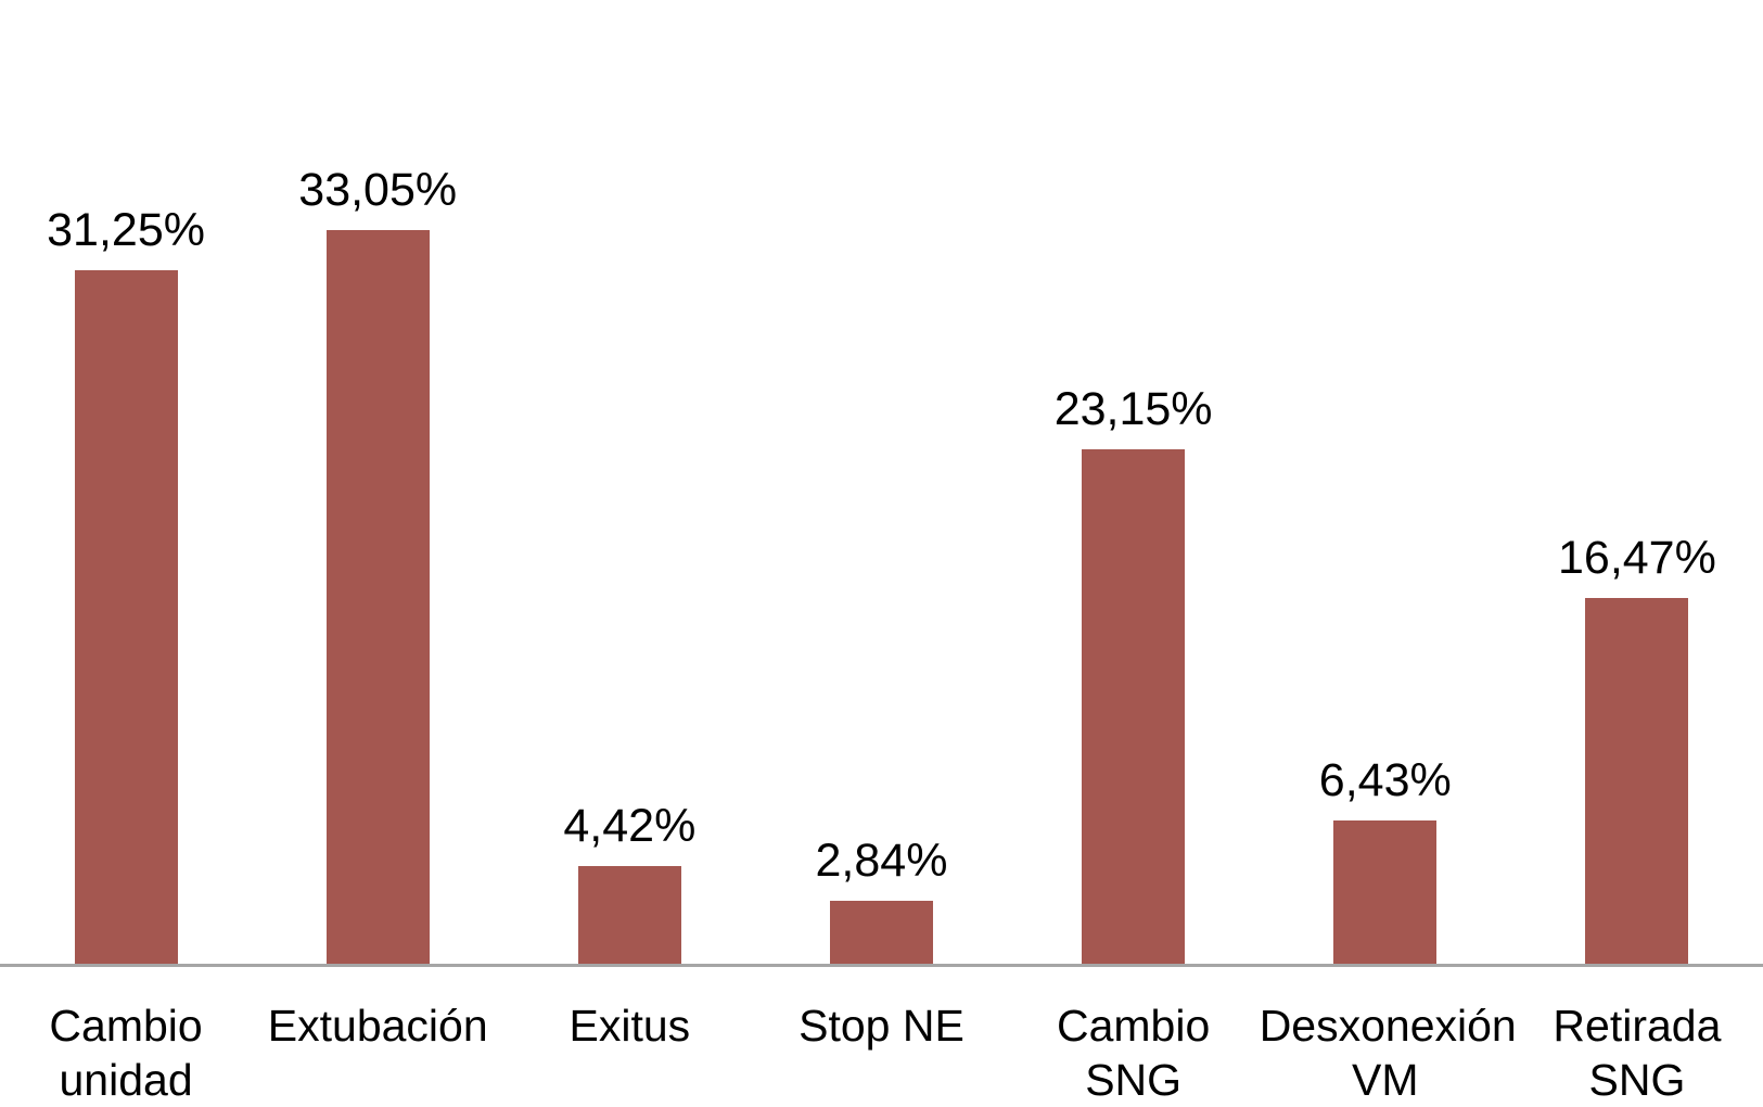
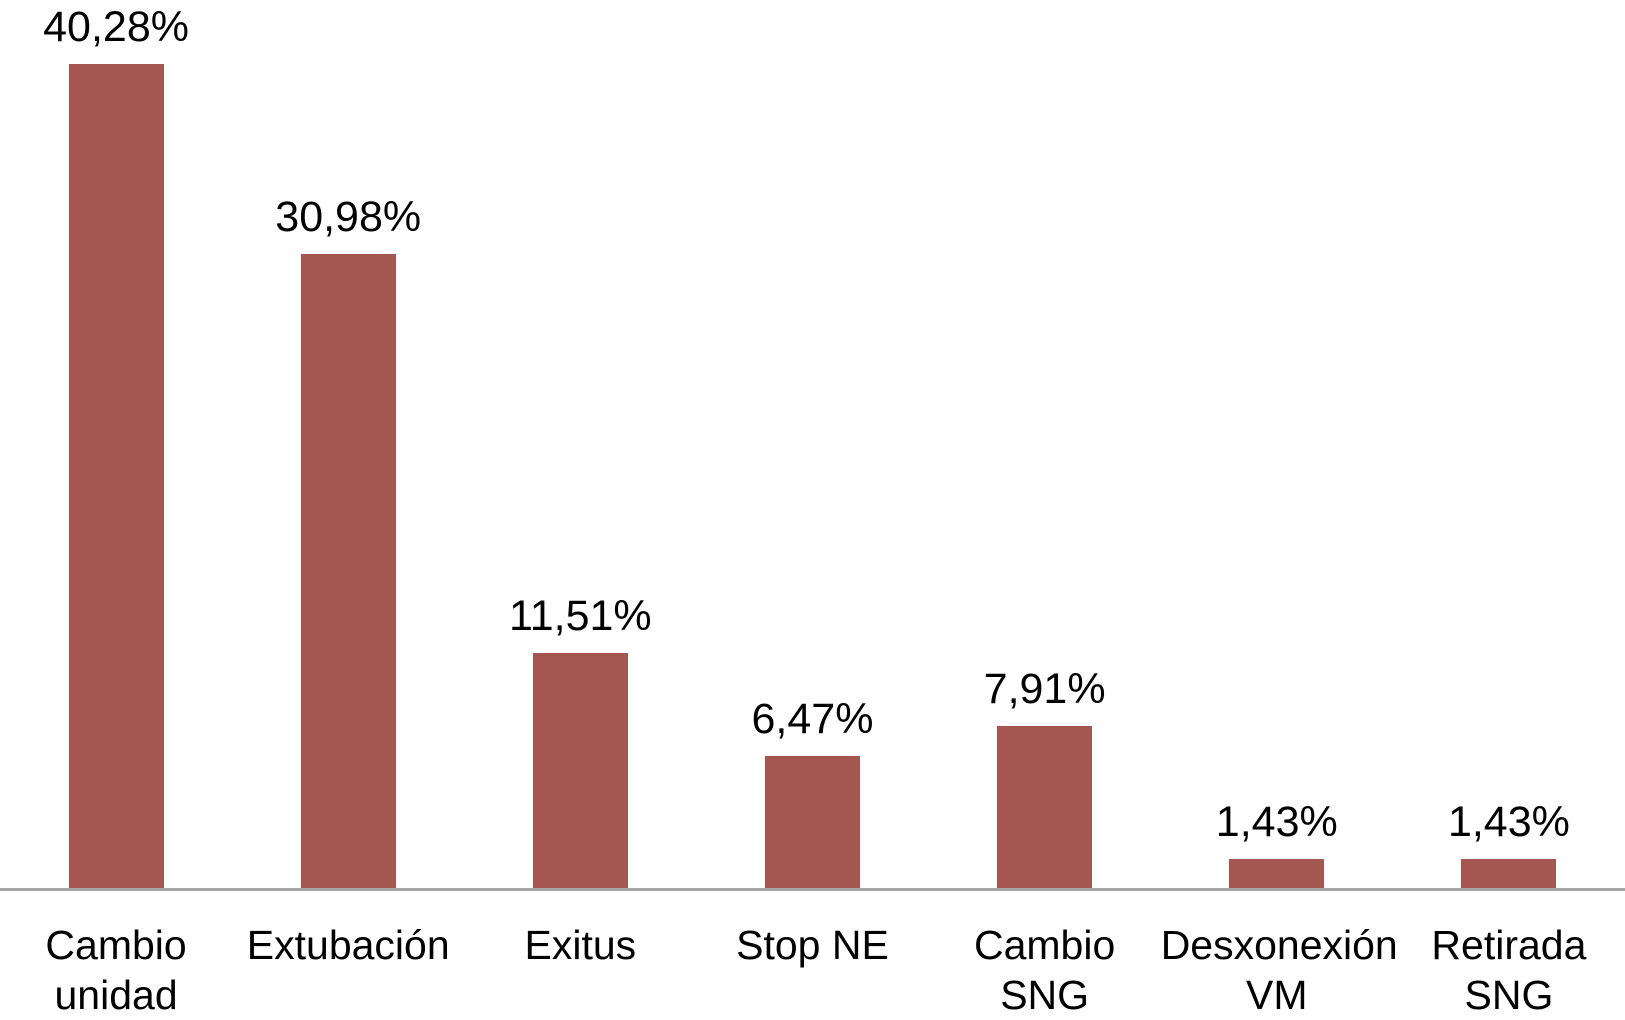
Cambio unidad: 31,25% -> 40,28%
Extubación: 33,05% -> 30,98%
Exitus: 4,42% -> 11,51%
Stop NE: 2,84% -> 6,47%
Cambio SNG: 23,15% -> 7,91%
Desxonexión VM: 6,43% -> 1,43%
Retirada SNG: 16,47% -> 1,43%
